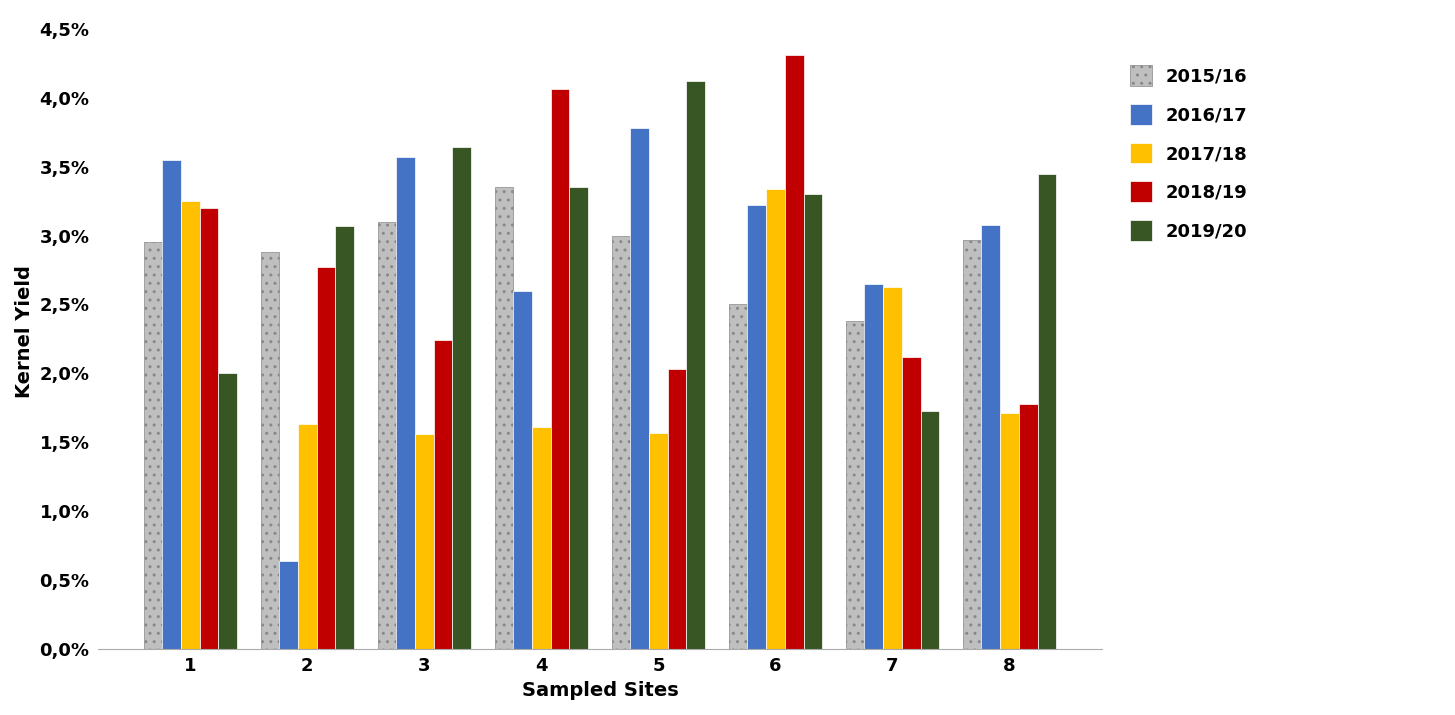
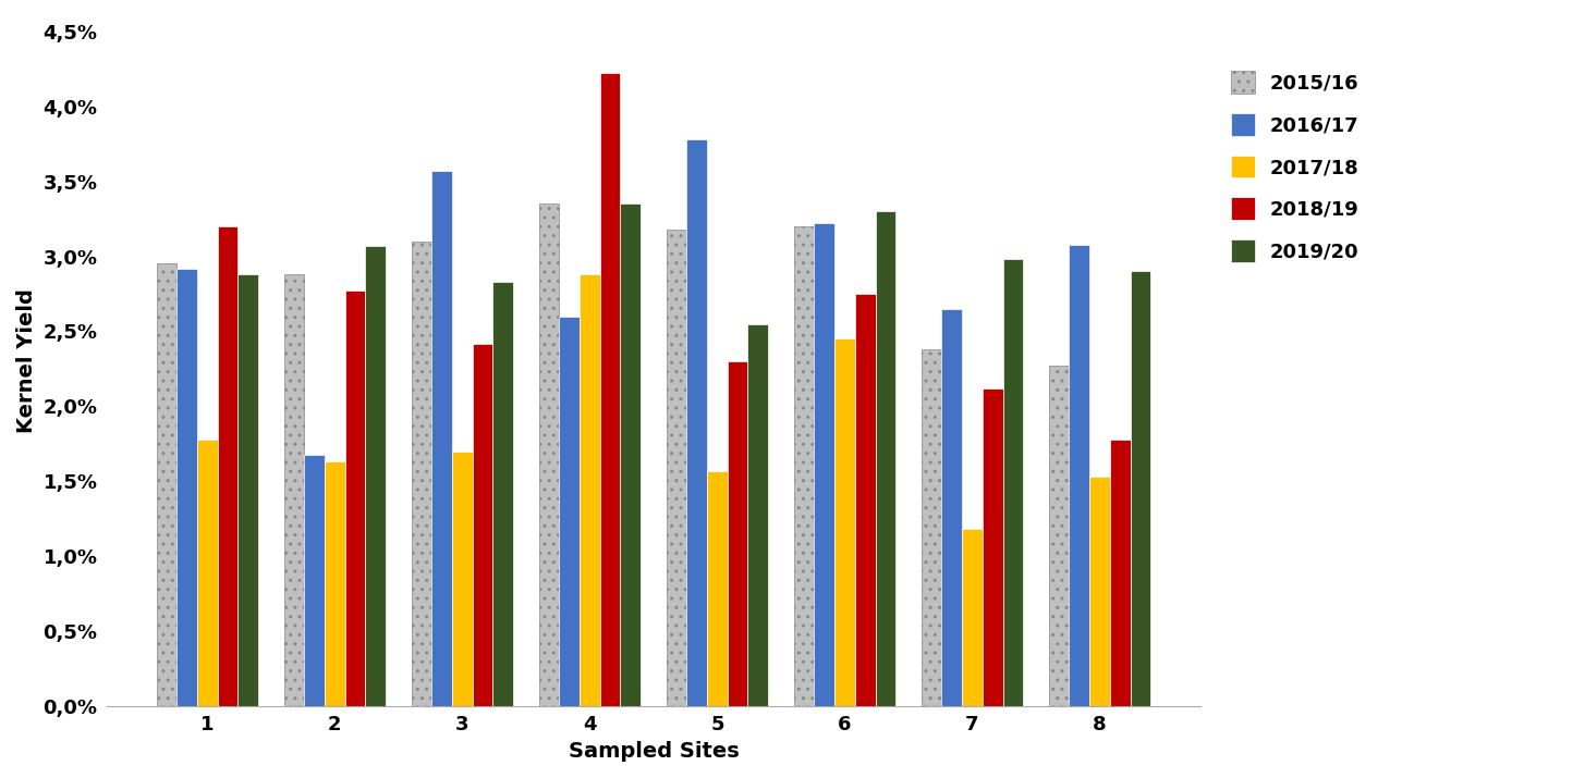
2016/17/1: 3,55% -> 2,92%
2017/18/1: 3,25% -> 1,78%
2019/20/1: 2,00% -> 2,88%
2016/17/2: 0,64% -> 1,68%
2017/18/3: 1,56% -> 1,70%
2018/19/3: 2,24% -> 2,42%
2019/20/3: 3,64% -> 2,83%
2017/18/4: 1,61% -> 2,88%
2018/19/4: 4,06% -> 4,22%
2015/16/5: 3,00% -> 3,18%
2018/19/5: 2,03% -> 2,30%
2019/20/5: 4,12% -> 2,55%
2015/16/6: 2,50% -> 3,20%
2017/18/6: 3,34% -> 2,45%
2018/19/6: 4,31% -> 2,75%
2017/18/7: 2,63% -> 1,18%
2019/20/7: 1,73% -> 2,98%
2015/16/8: 2,97% -> 2,27%
2017/18/8: 1,71% -> 1,53%
2019/20/8: 3,45% -> 2,90%
